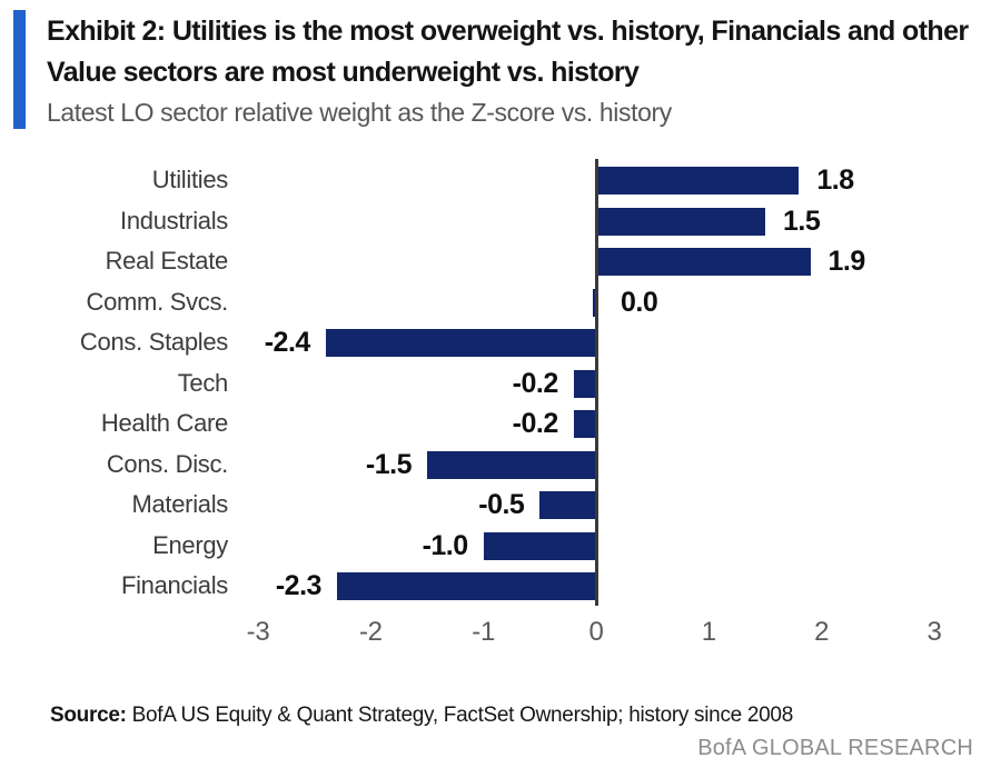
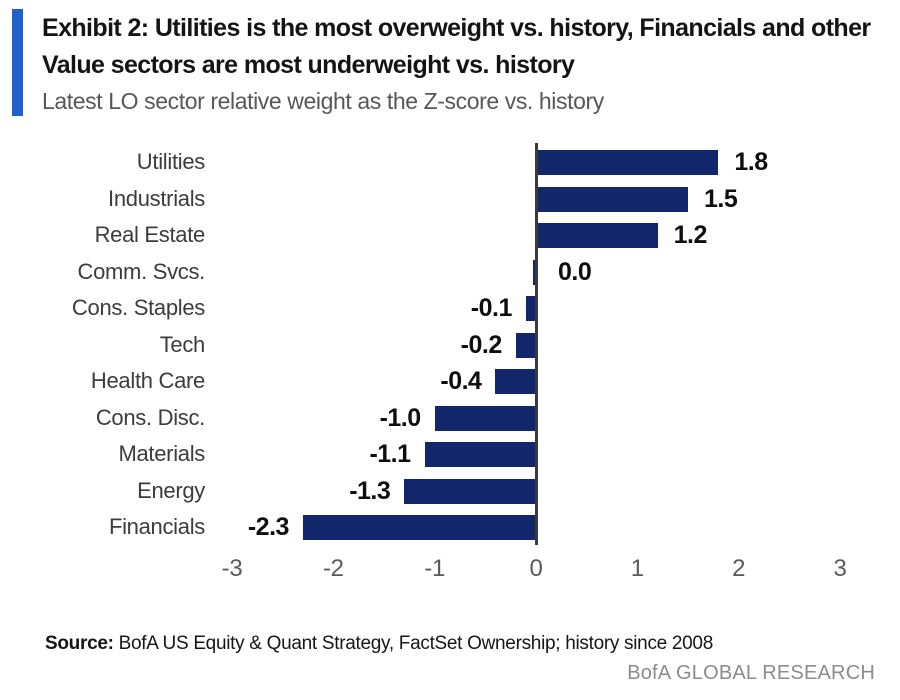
Real Estate: 1.9 -> 1.2
Cons. Staples: -2.4 -> -0.1
Health Care: -0.2 -> -0.4
Cons. Disc.: -1.5 -> -1.0
Materials: -0.5 -> -1.1
Energy: -1.0 -> -1.3
